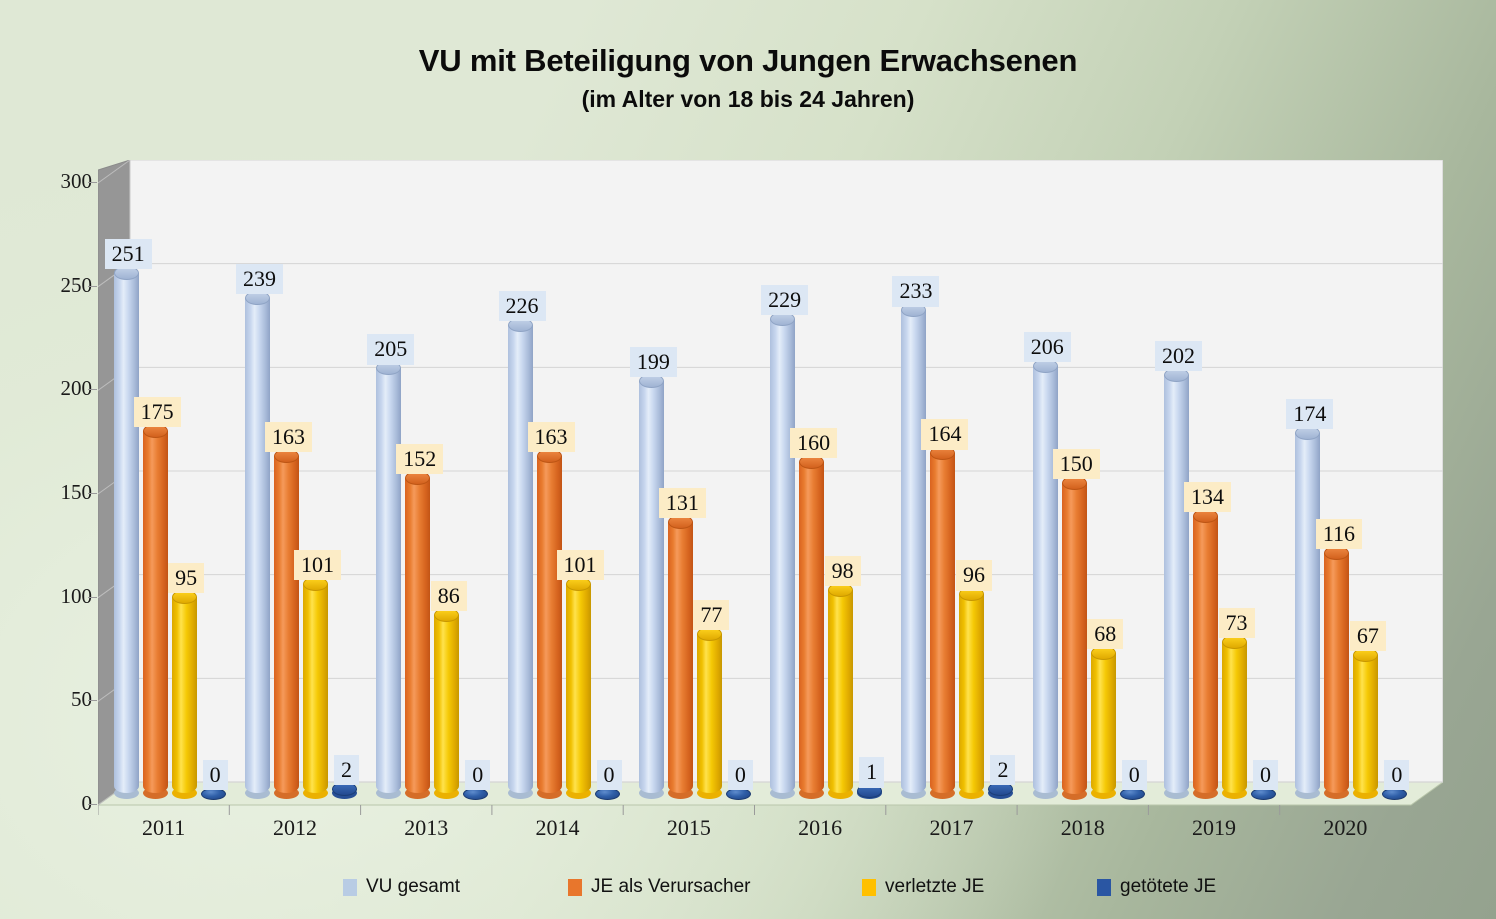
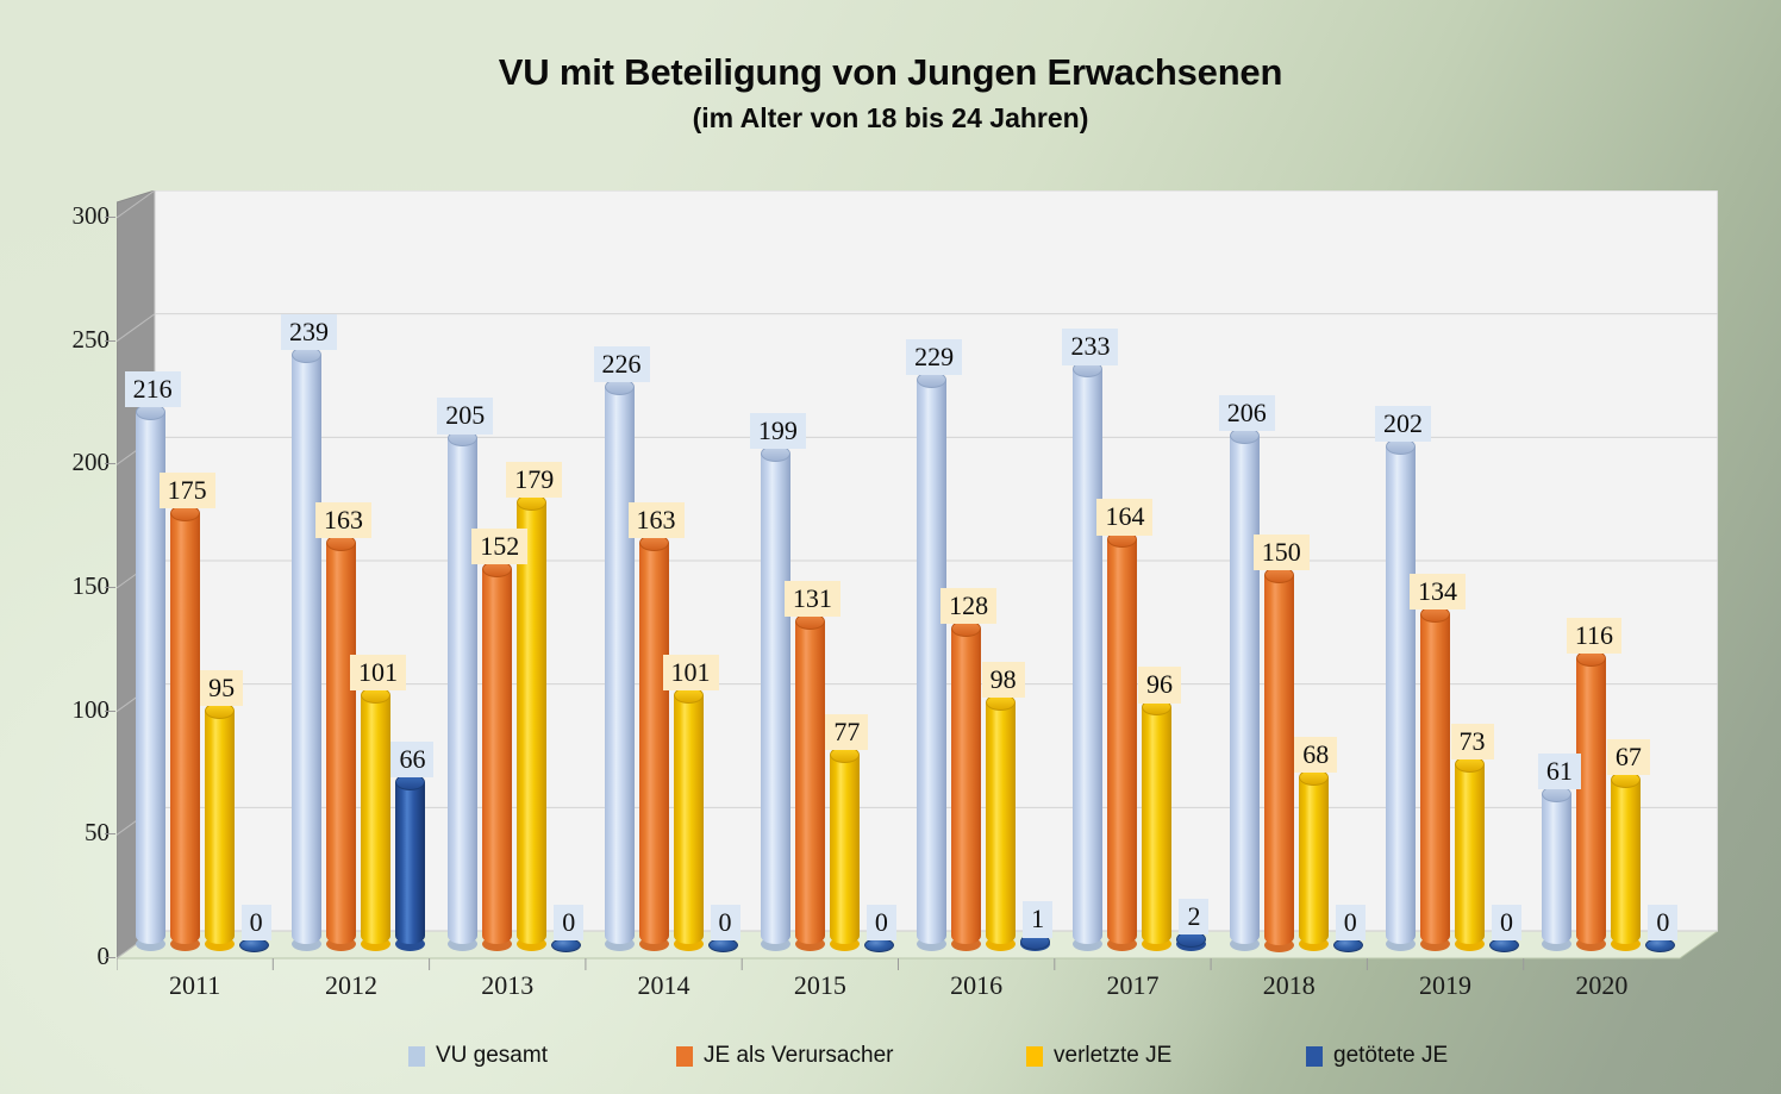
VU gesamt/2011: 251 -> 216
getötete JE/2012: 2 -> 66
verletzte JE/2013: 86 -> 179
JE als Verursacher/2016: 160 -> 128
VU gesamt/2020: 174 -> 61
